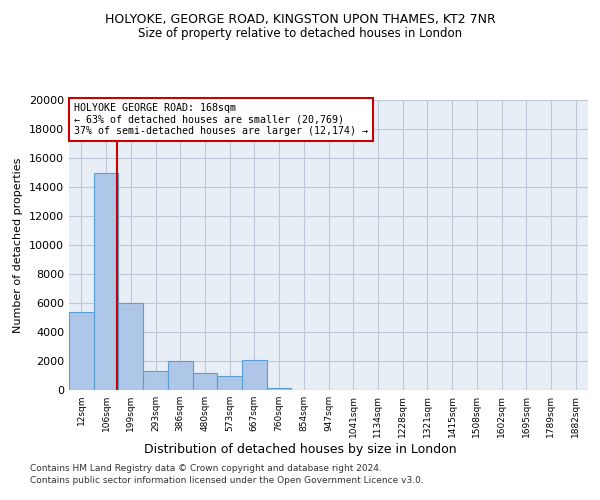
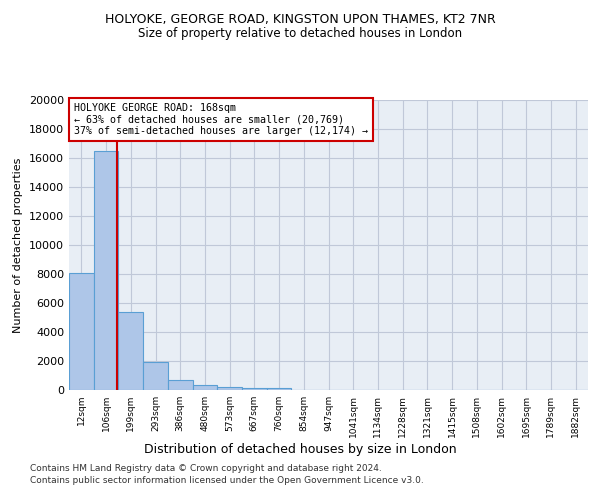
12sqm: 5400 -> 8000
106sqm: 15000 -> 16500
199sqm: 6000 -> 5400
293sqm: 1300 -> 1900
386sqm: 2000 -> 700
480sqm: 1200 -> 300
573sqm: 1000 -> 200
667sqm: 2100 -> 200
